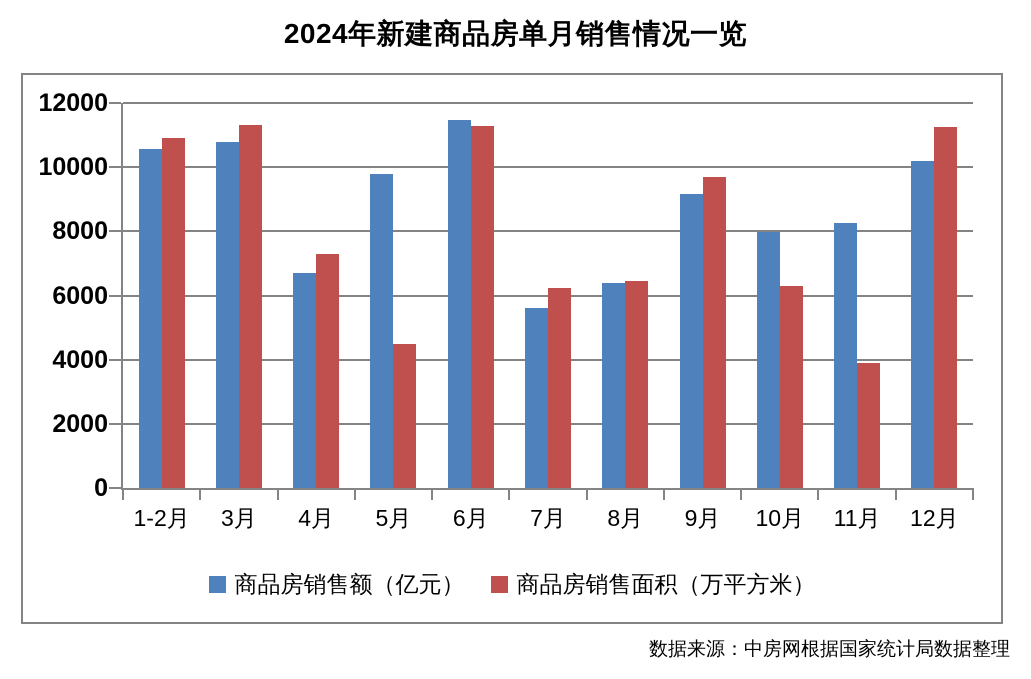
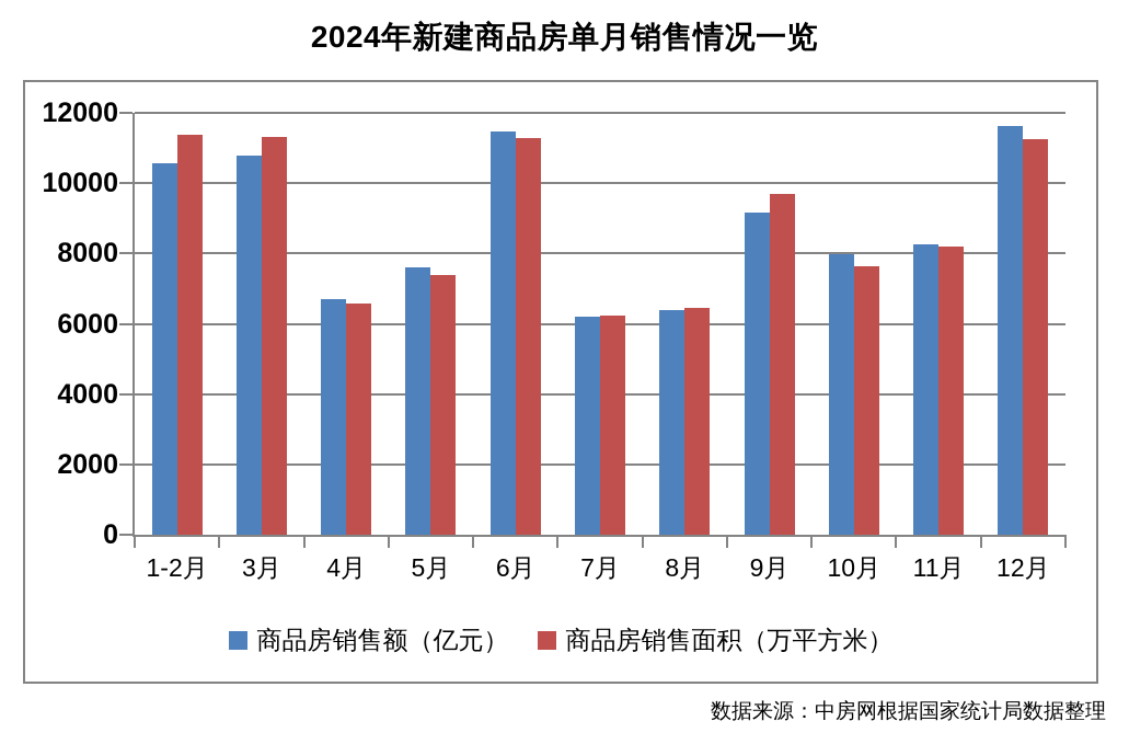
商品房销售面积（万平方米）/1-2月: 10900 -> 11400
商品房销售面积（万平方米）/4月: 7300 -> 6600
商品房销售额（亿元）/5月: 9800 -> 7600
商品房销售面积（万平方米）/5月: 4500 -> 7400
商品房销售额（亿元）/7月: 5600 -> 6200
商品房销售面积（万平方米）/10月: 6300 -> 7600
商品房销售面积（万平方米）/11月: 3900 -> 8200
商品房销售额（亿元）/12月: 10200 -> 11600
